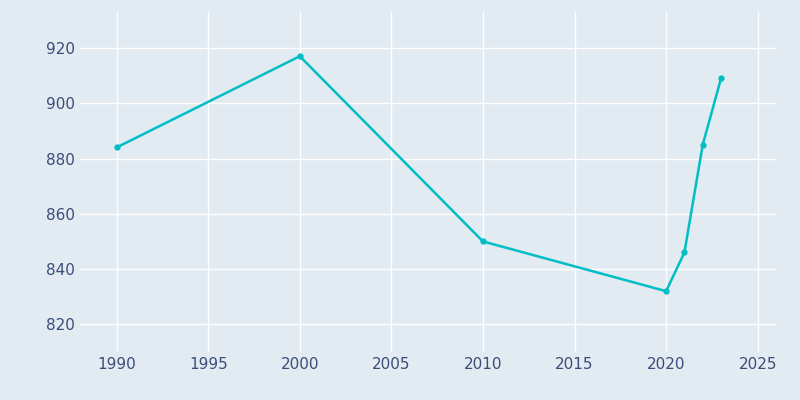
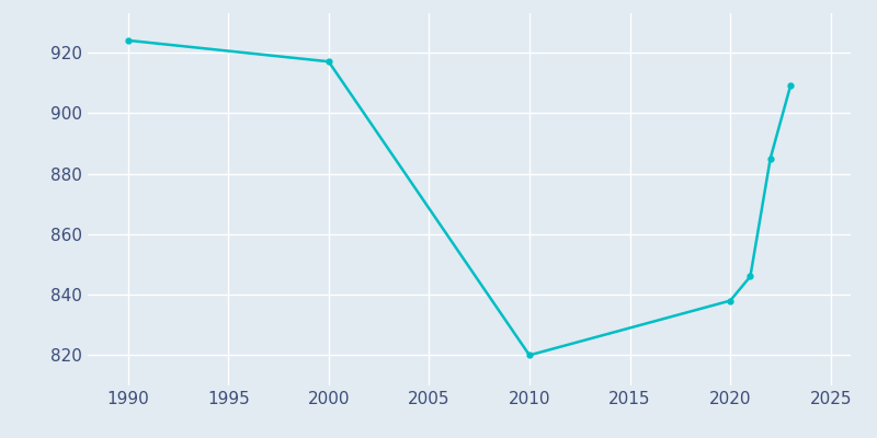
1990: 884 -> 924
2010: 850 -> 820
2020: 832 -> 838
